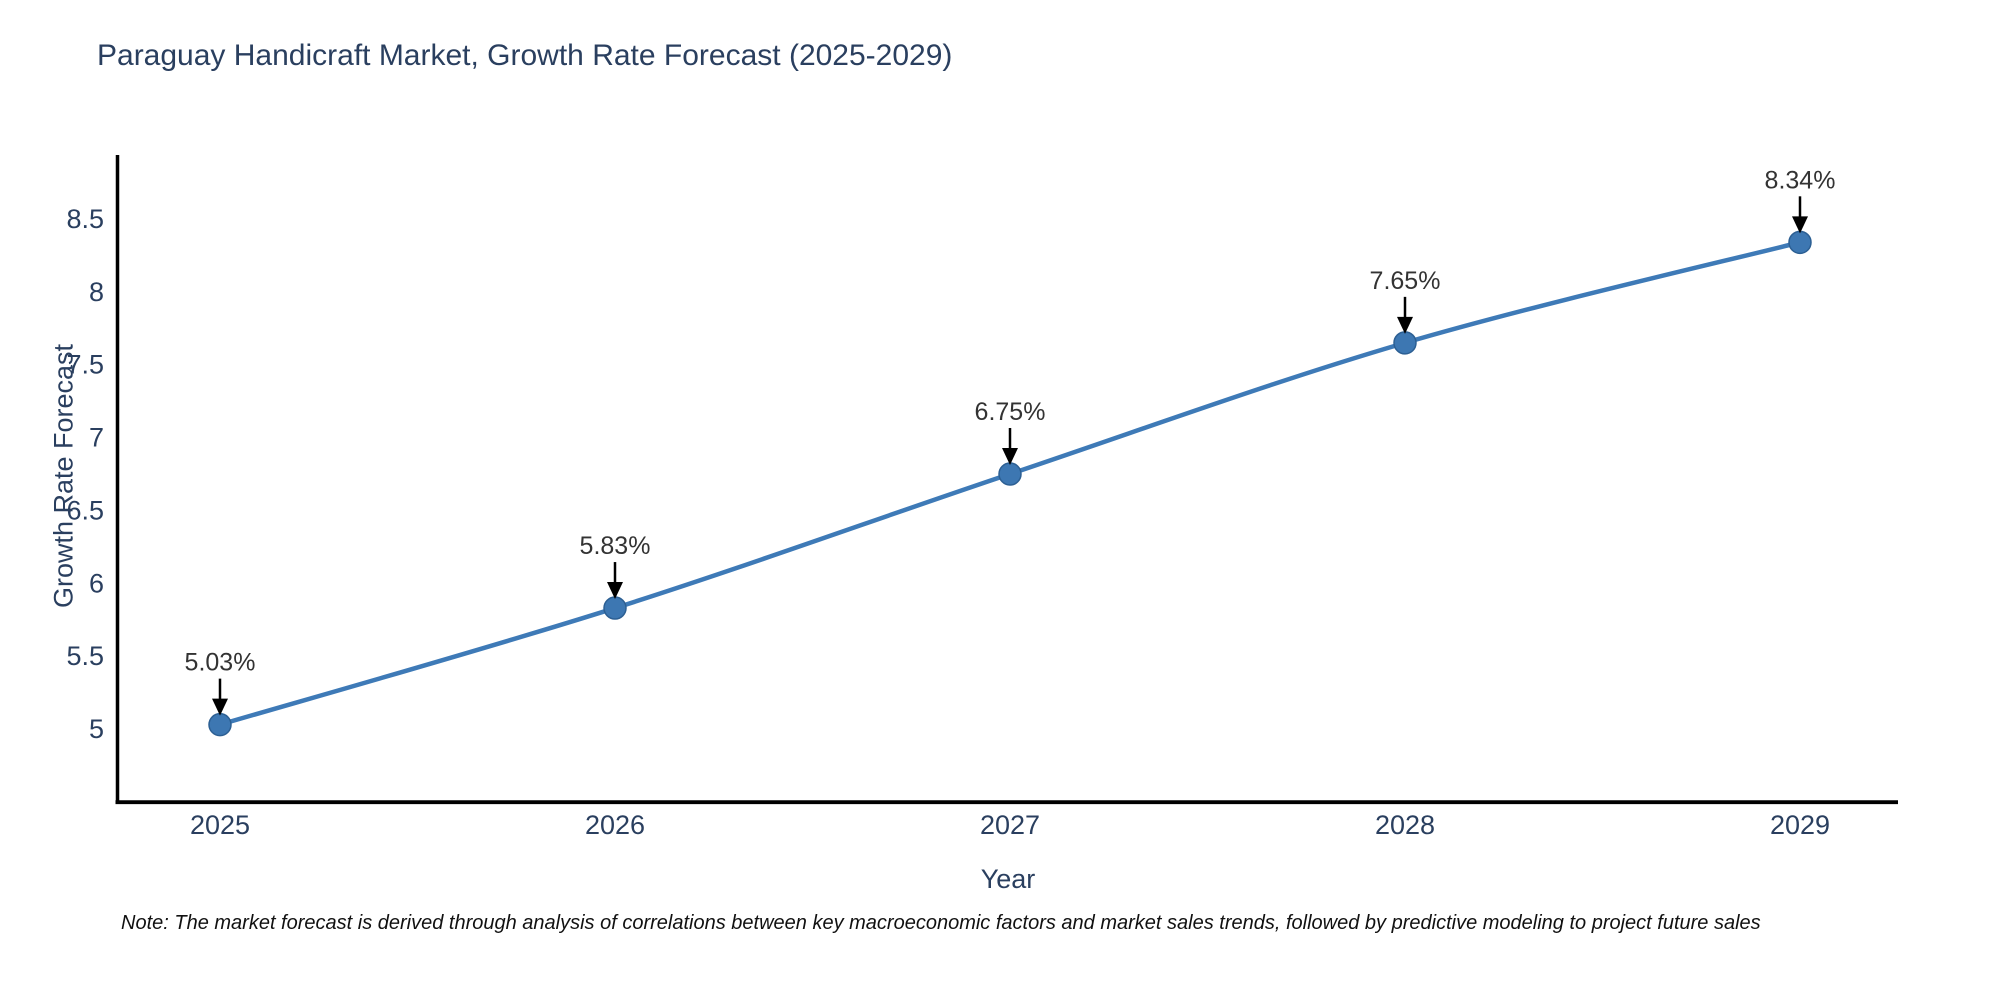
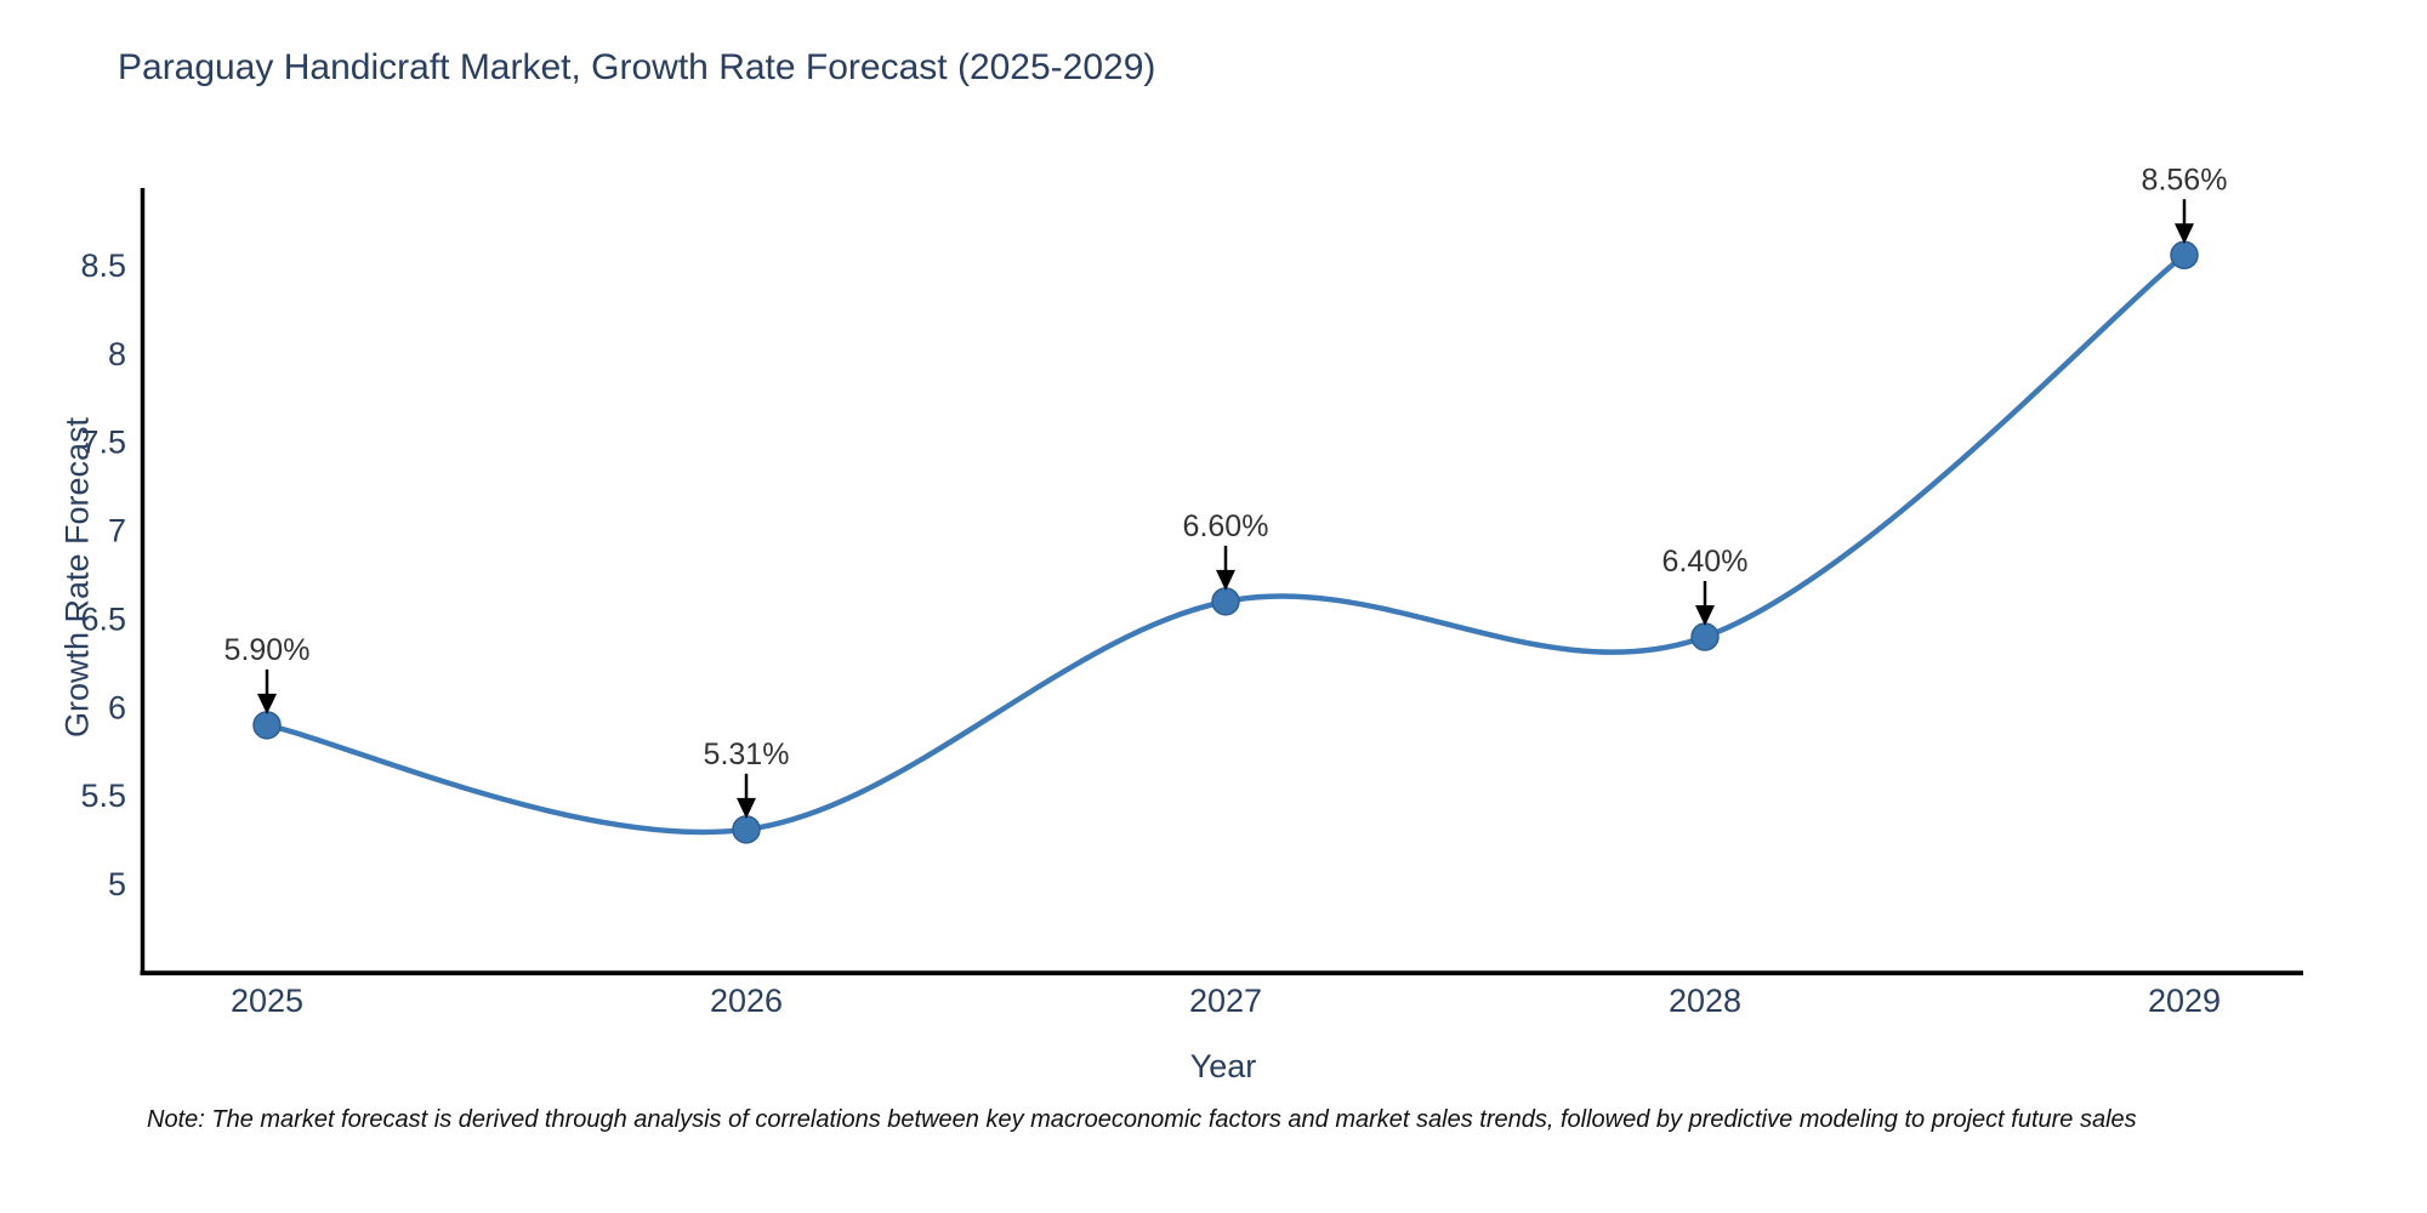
2025: 5.03% -> 5.90%
2026: 5.83% -> 5.31%
2027: 6.75% -> 6.60%
2028: 7.65% -> 6.40%
2029: 8.34% -> 8.56%
